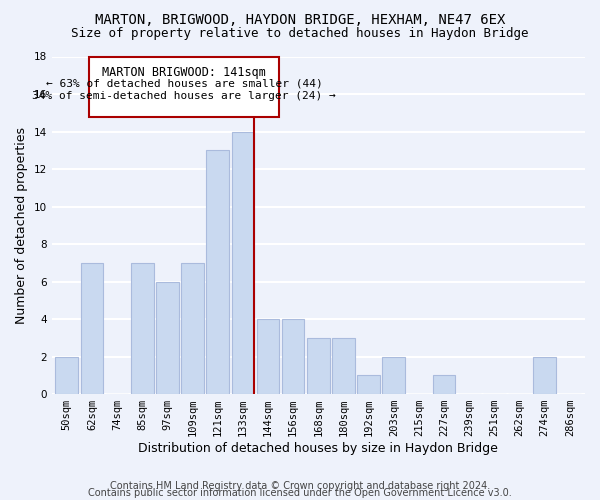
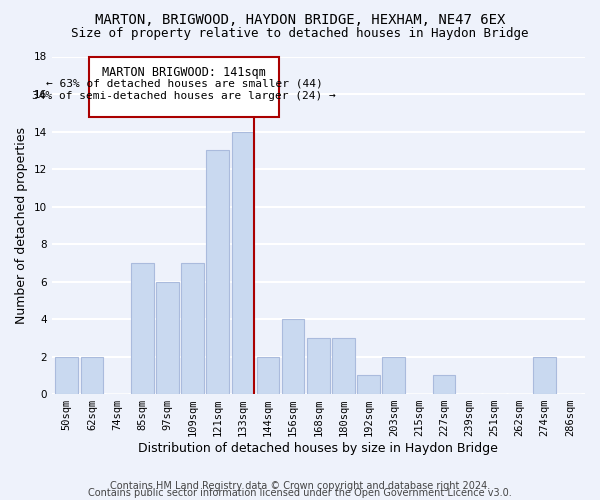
62sqm: 7 -> 2
144sqm: 4 -> 2
